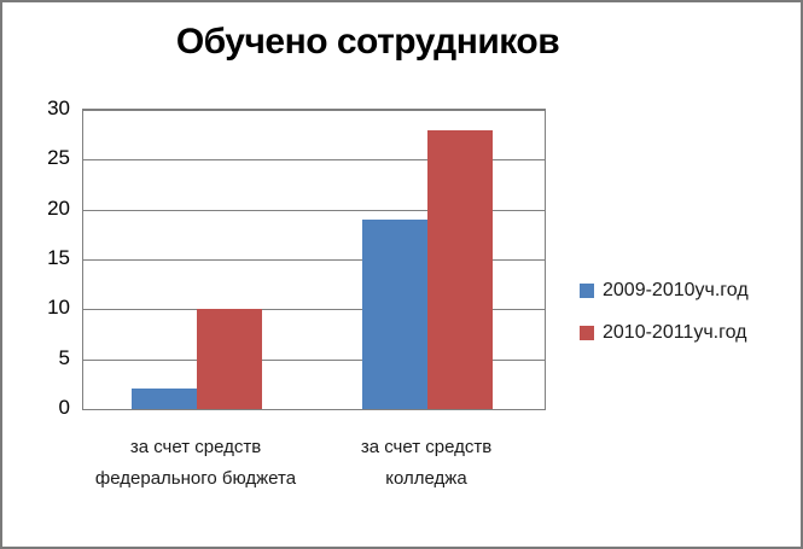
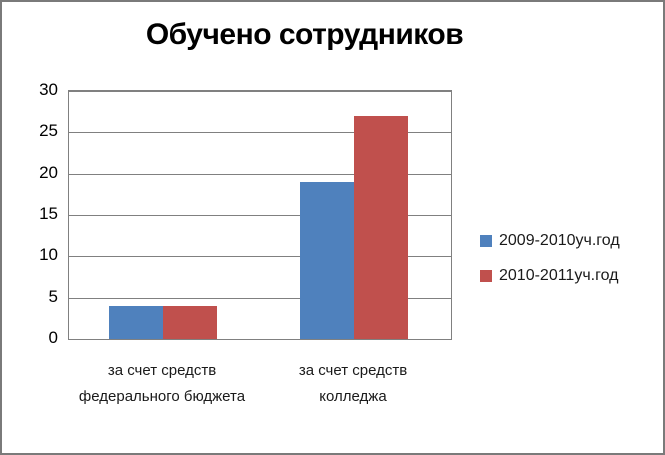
2009-2010уч.год/за счет средств федерального бюджета: 2 -> 4
2010-2011уч.год/за счет средств федерального бюджета: 10 -> 4
2010-2011уч.год/за счет средств колледжа: 28 -> 27
